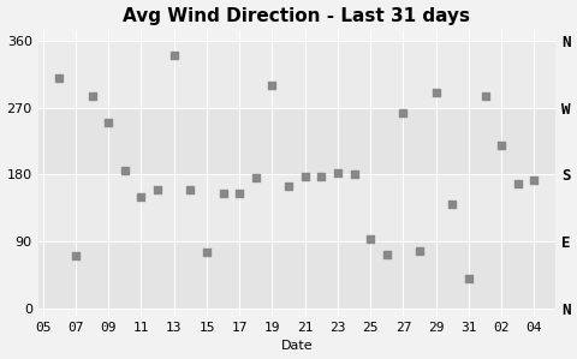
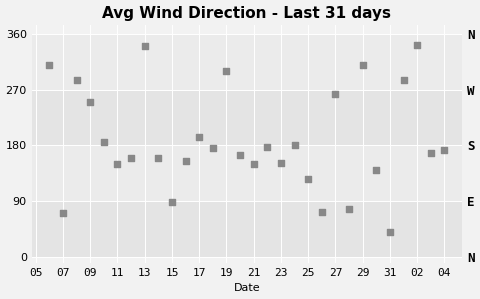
15: 75 -> 88
17: 155 -> 194
21: 178 -> 150
23: 182 -> 152
25: 93 -> 126
29: 290 -> 310
02: 220 -> 342
